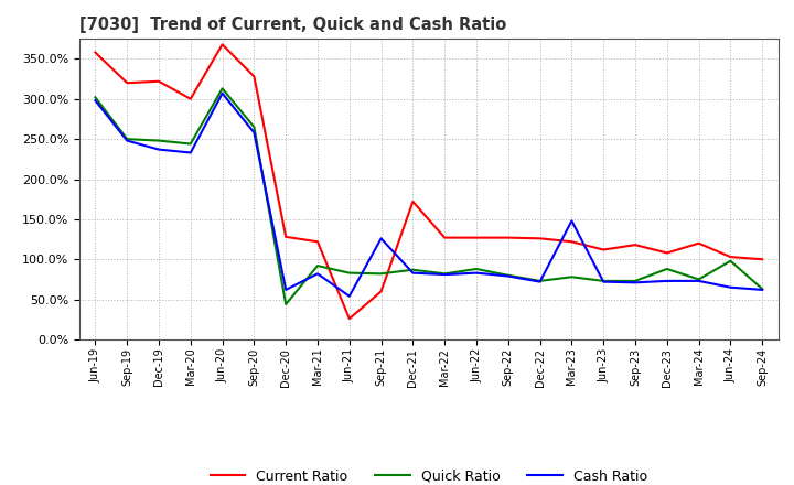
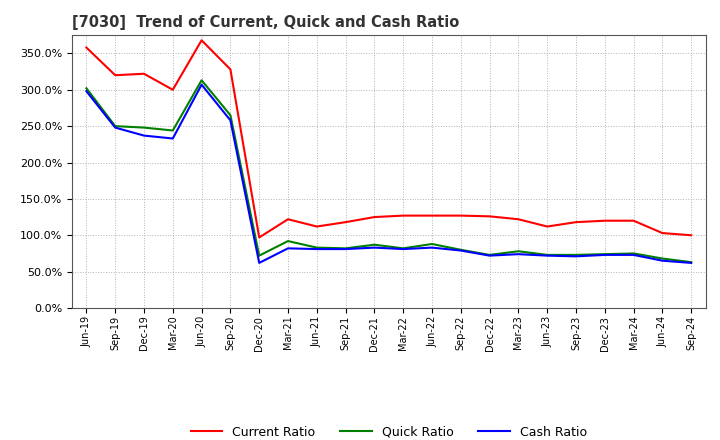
Current Ratio/Dec-20: 128% -> 97%
Quick Ratio/Dec-20: 44% -> 72%
Current Ratio/Jun-21: 26% -> 112%
Cash Ratio/Jun-21: 54% -> 81%
Current Ratio/Sep-21: 60% -> 118%
Cash Ratio/Sep-21: 126% -> 81%
Current Ratio/Dec-21: 172% -> 125%
Cash Ratio/Mar-23: 148% -> 74%
Current Ratio/Dec-23: 108% -> 120%
Quick Ratio/Dec-23: 88% -> 74%
Quick Ratio/Jun-24: 98% -> 68%
